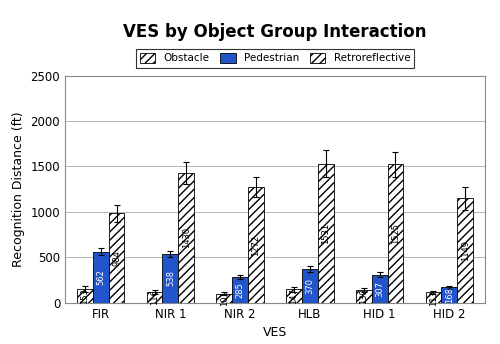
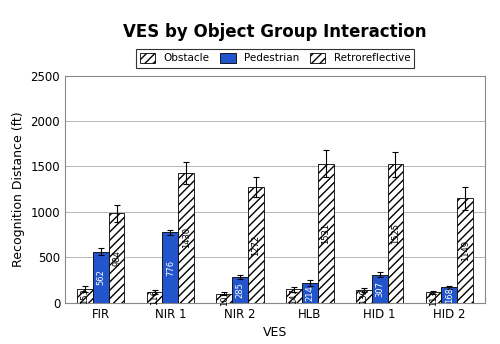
Pedestrian/NIR 1: 538 -> 776
Pedestrian/HLB: 370 -> 214
